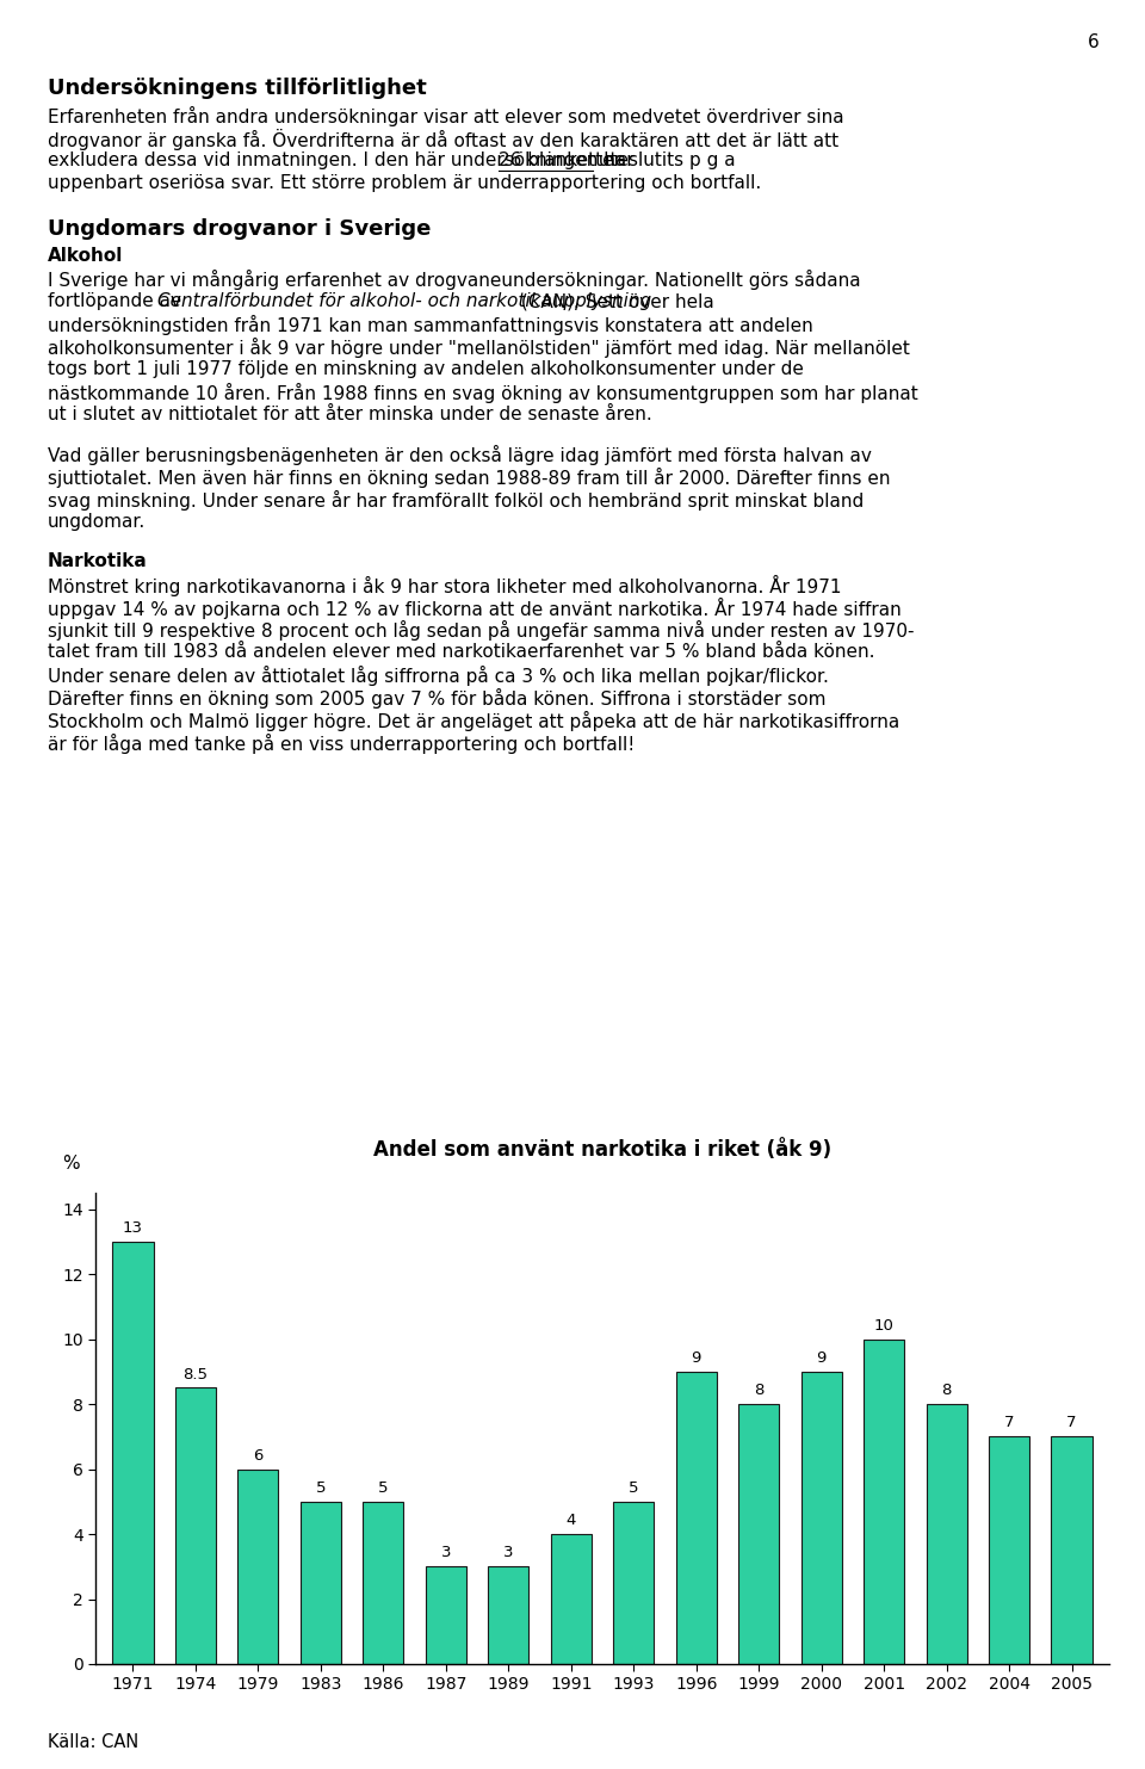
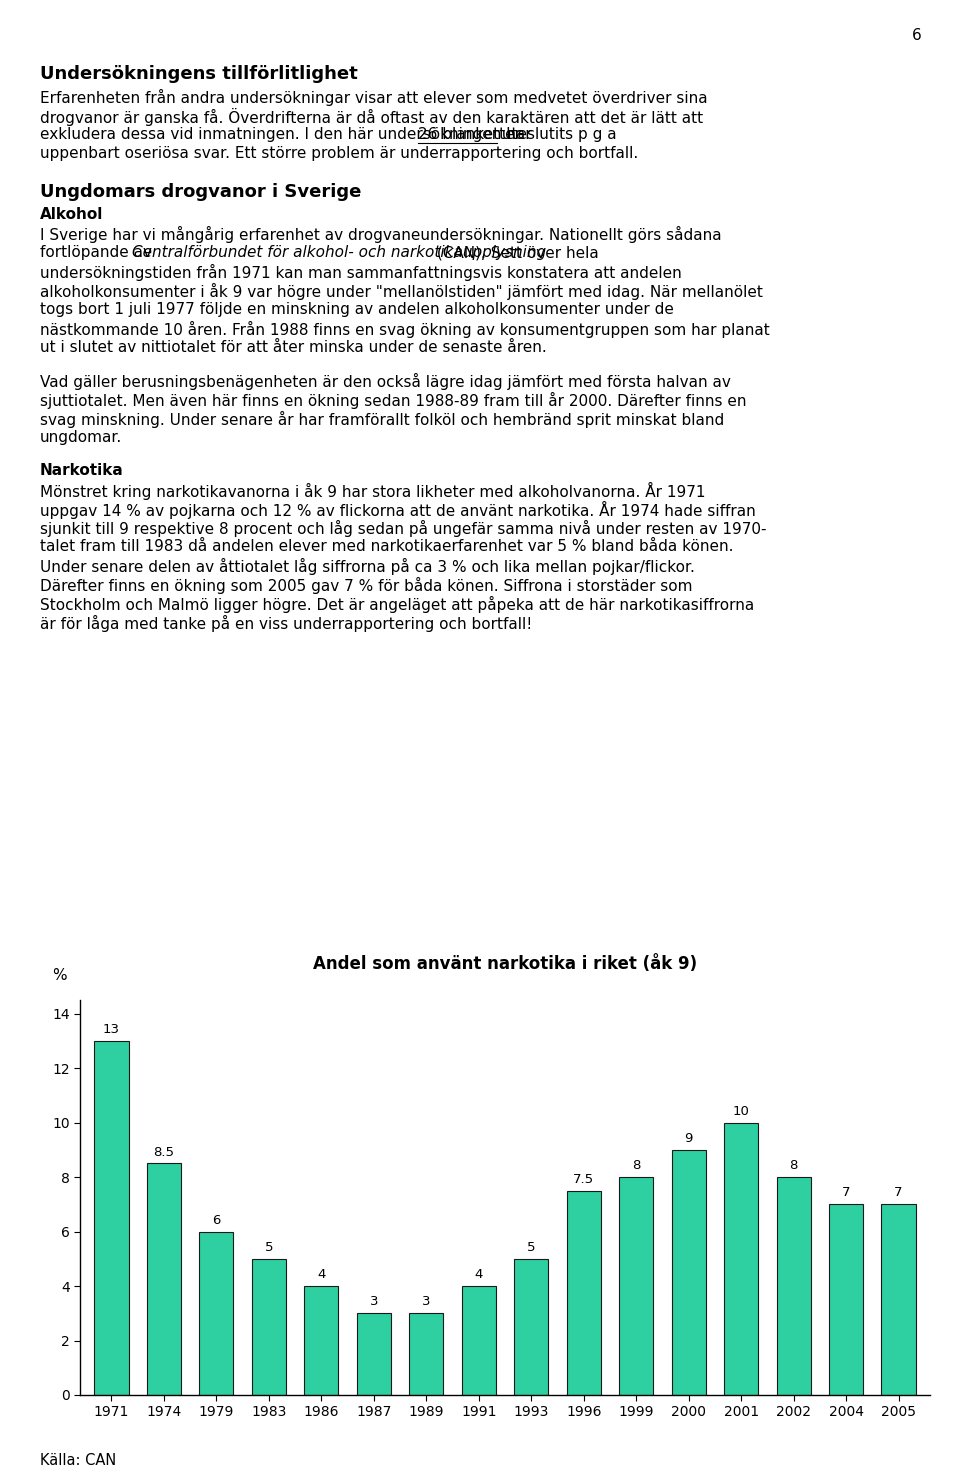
1986: 5 -> 4
1996: 9 -> 7.5
